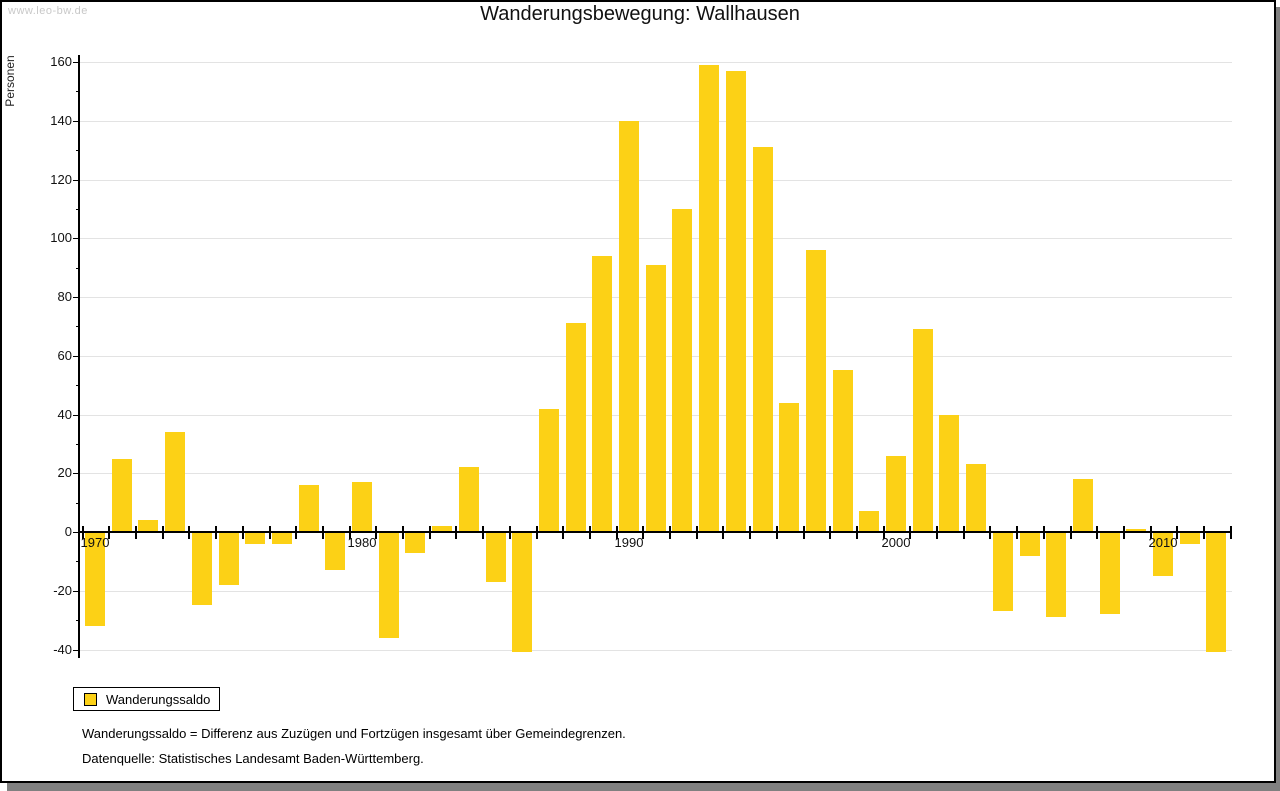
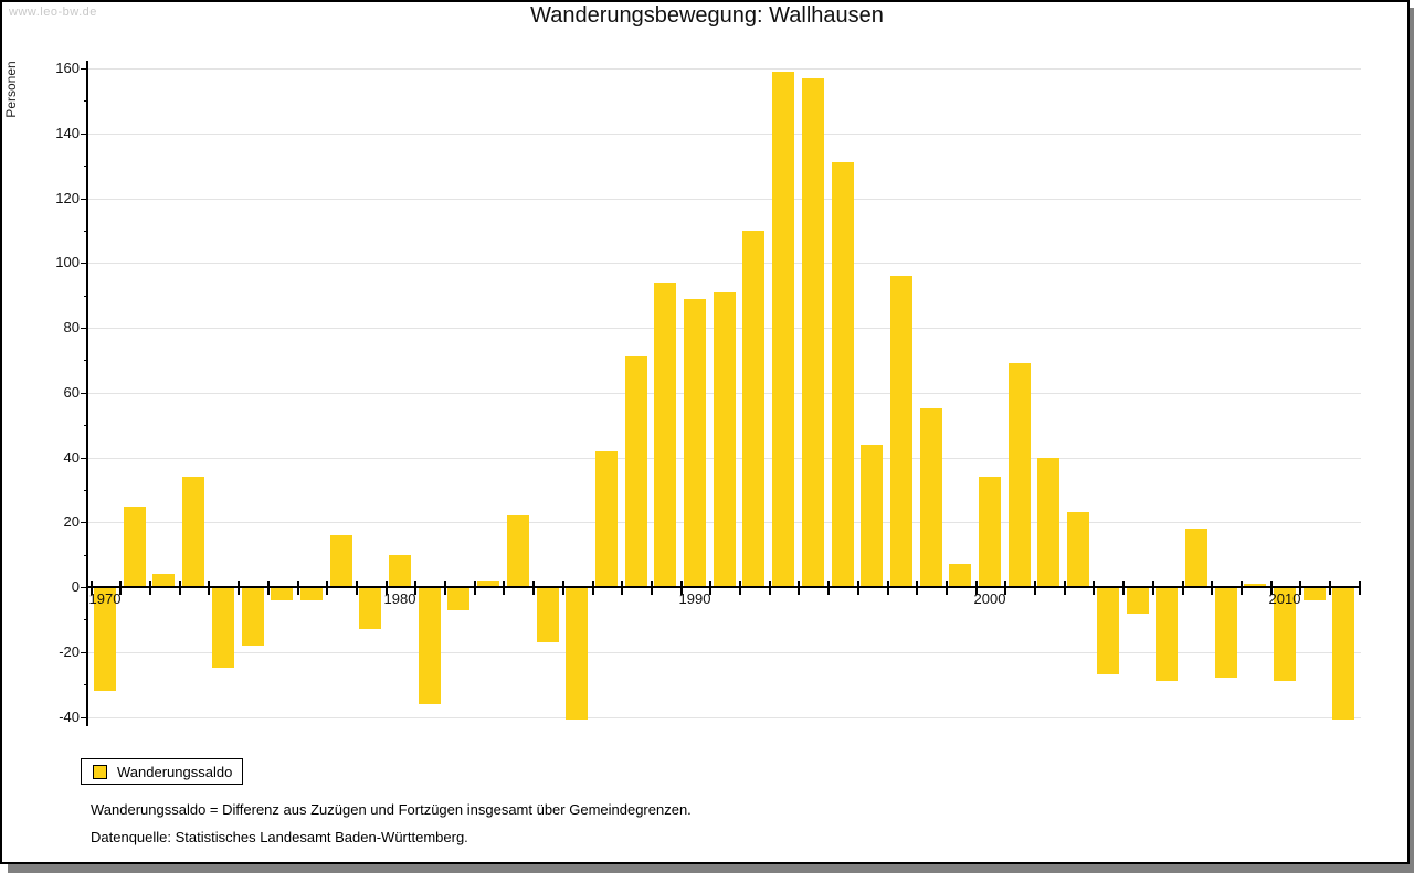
1980: 17 -> 10
1990: 140 -> 89
2000: 26 -> 34
2010: -15 -> -29
